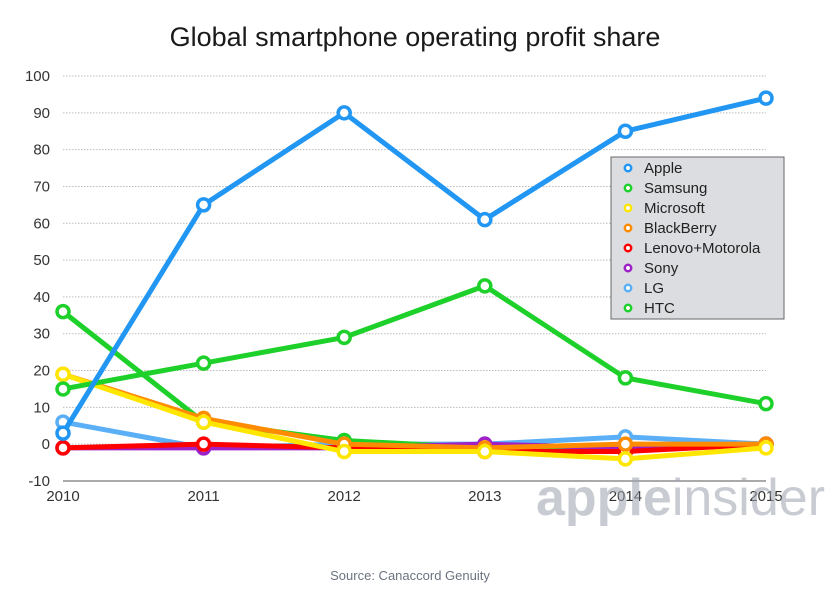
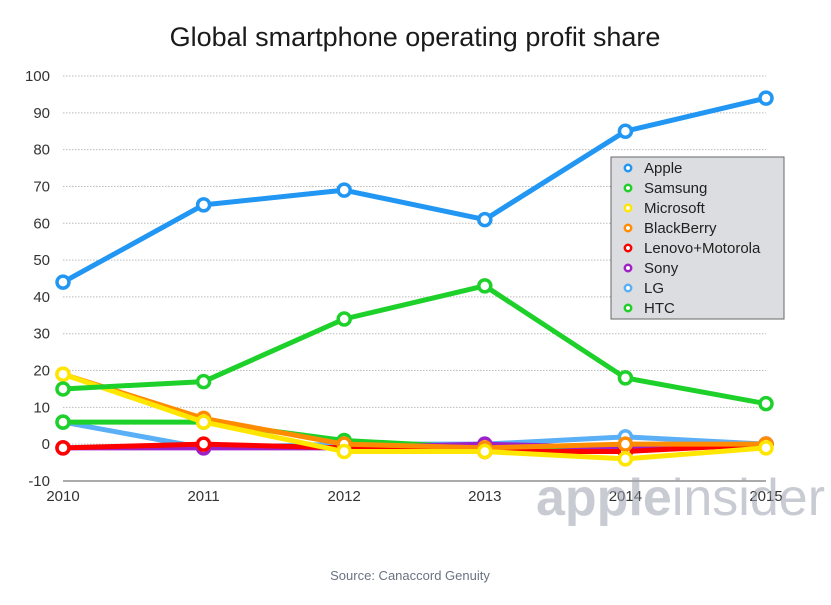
Apple/2010: 3 -> 44
HTC/2010: 36 -> 6
Samsung/2011: 22 -> 17
Apple/2012: 90 -> 69
Samsung/2012: 29 -> 34
